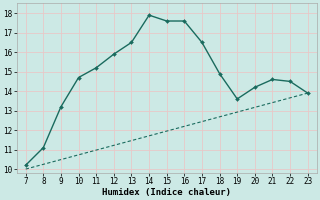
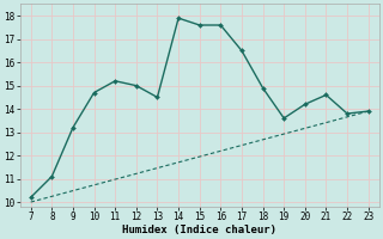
12: 15.9 -> 15.0
13: 16.5 -> 14.5
22: 14.5 -> 13.8
